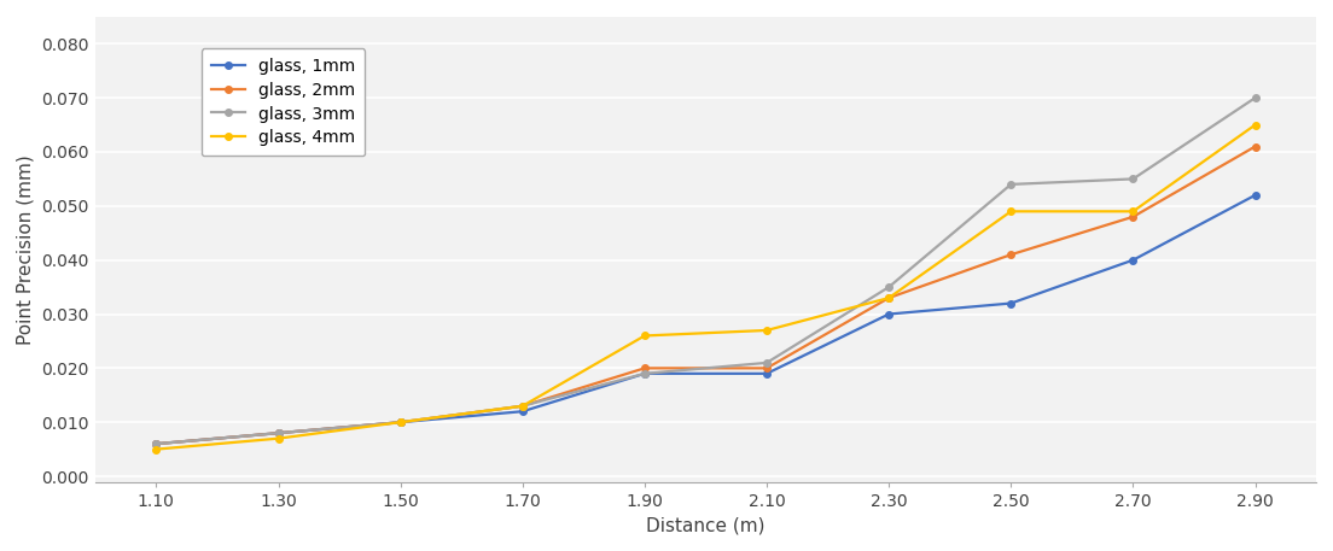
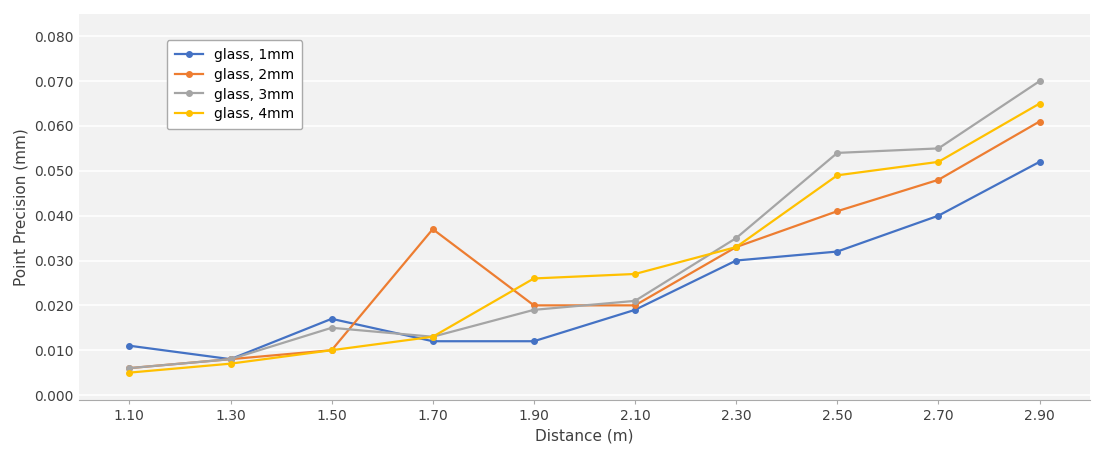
glass, 1mm/1.10: 0.006 -> 0.011
glass, 1mm/1.50: 0.010 -> 0.017
glass, 3mm/1.50: 0.010 -> 0.015
glass, 2mm/1.70: 0.013 -> 0.037
glass, 1mm/1.90: 0.019 -> 0.012
glass, 4mm/2.70: 0.049 -> 0.052
